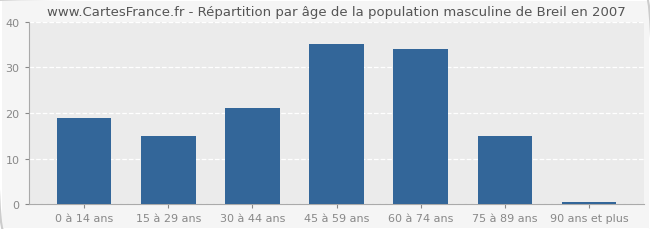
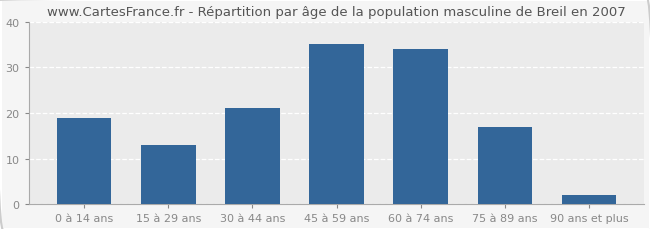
15 à 29 ans: 15.0 -> 13.0
75 à 89 ans: 15.0 -> 17.0
90 ans et plus: 0.5 -> 2.0
